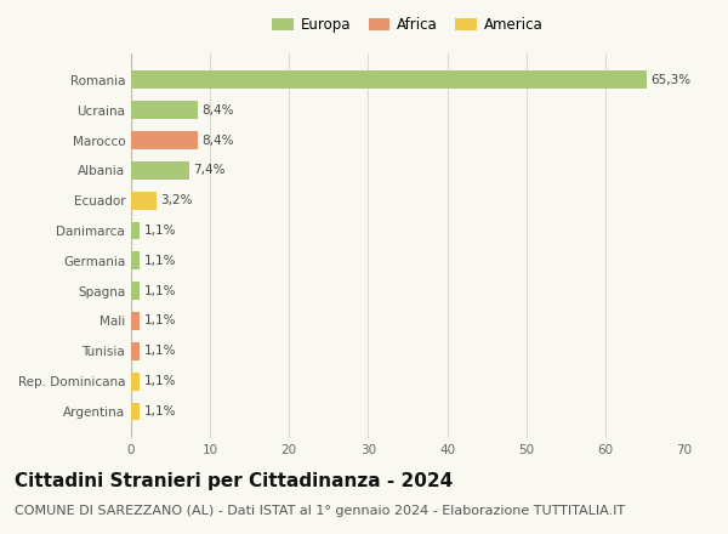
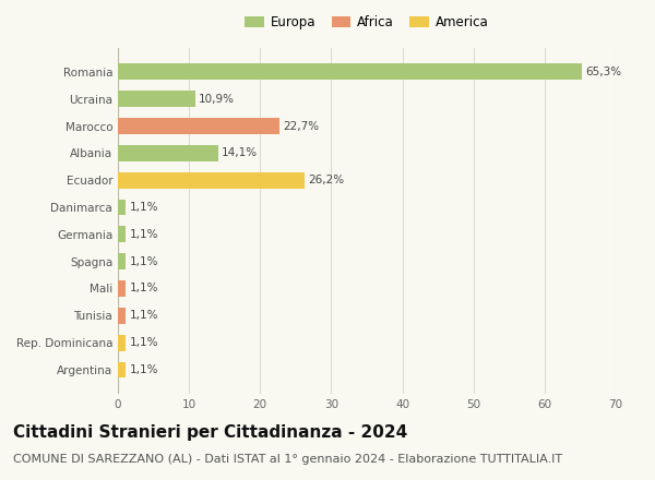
Ucraina: 8,4% -> 10,9%
Marocco: 8,4% -> 22,7%
Albania: 7,4% -> 14,1%
Ecuador: 3,2% -> 26,2%
